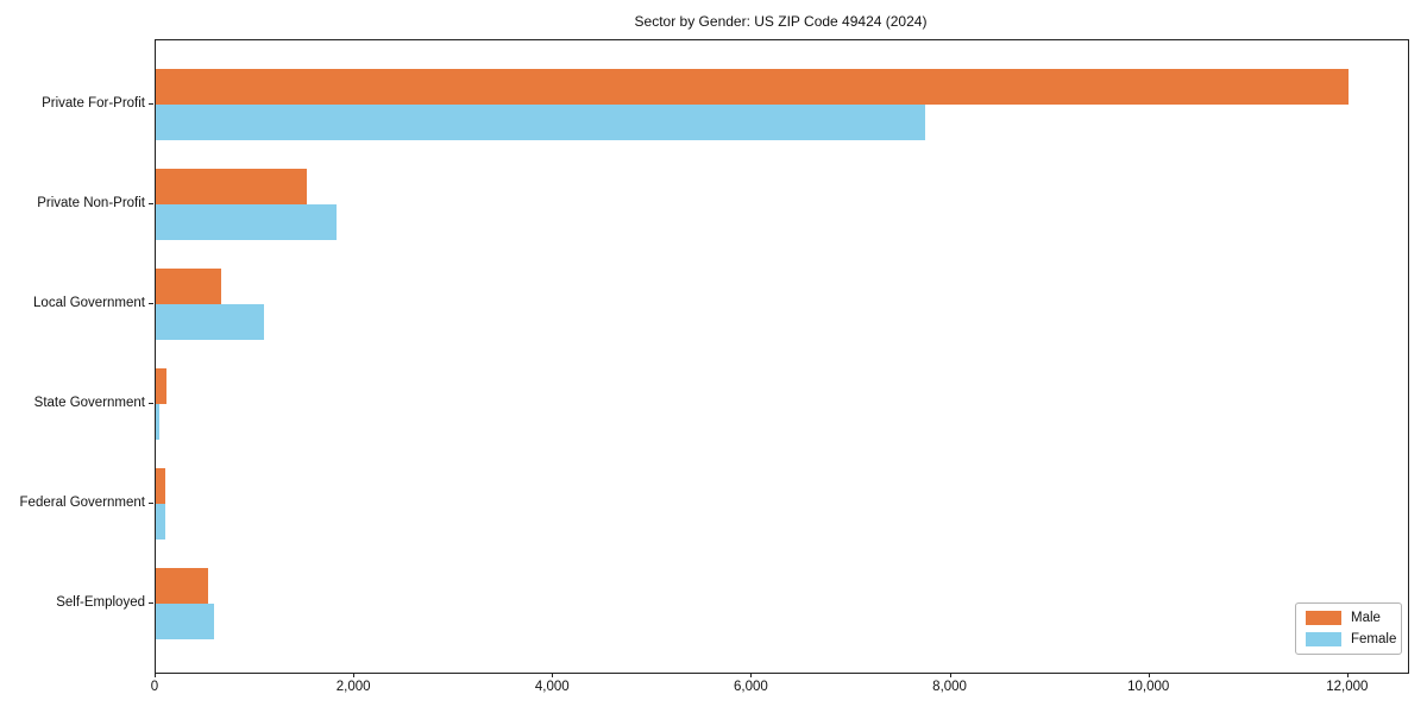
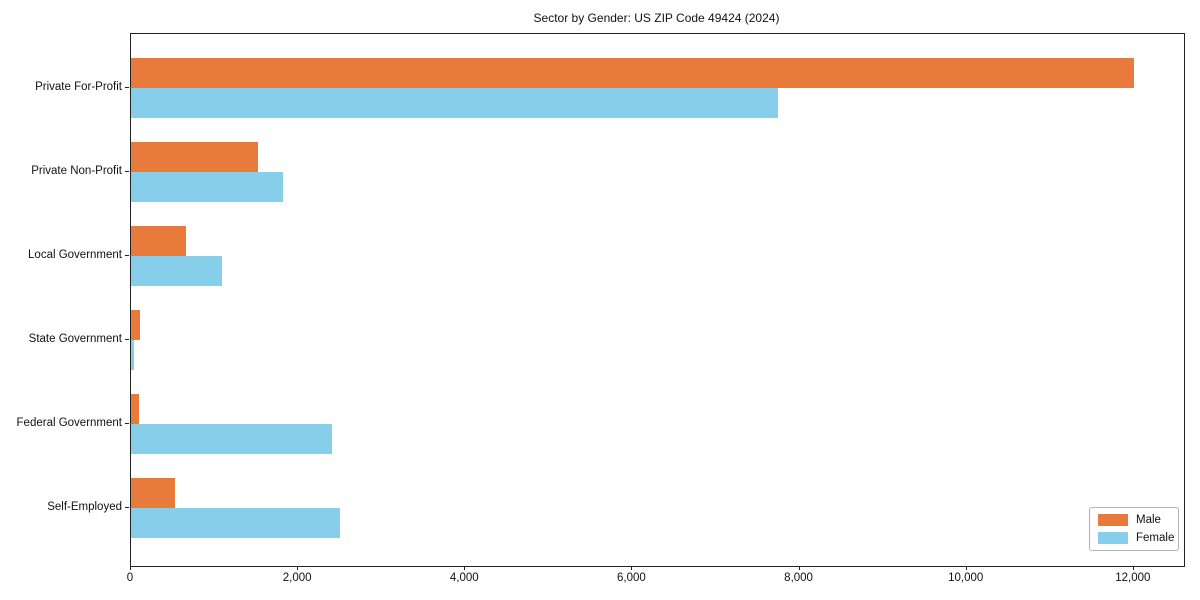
Female/Federal Government: 100 -> 2400
Female/Self-Employed: 600 -> 2500
